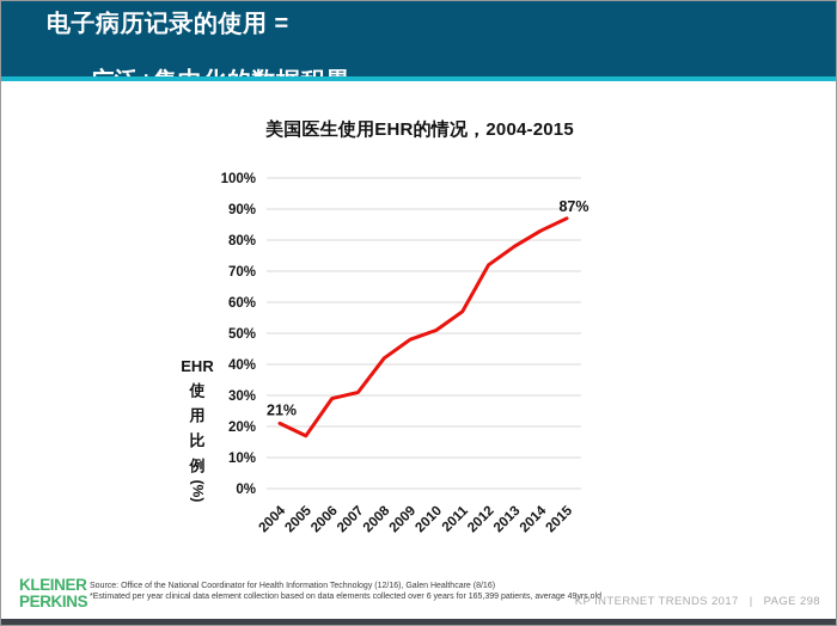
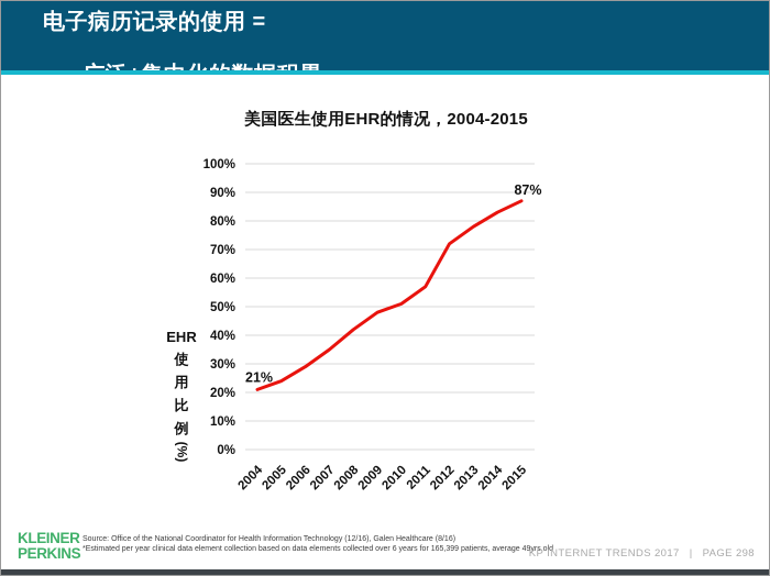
2005: 17% -> 24%
2007: 31% -> 35%
